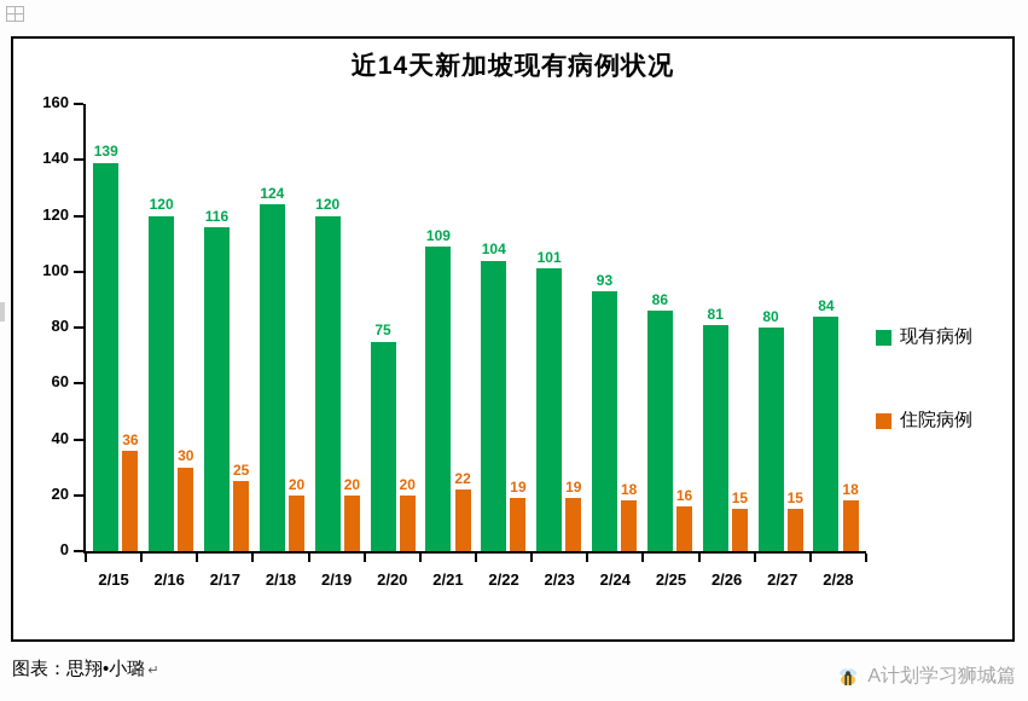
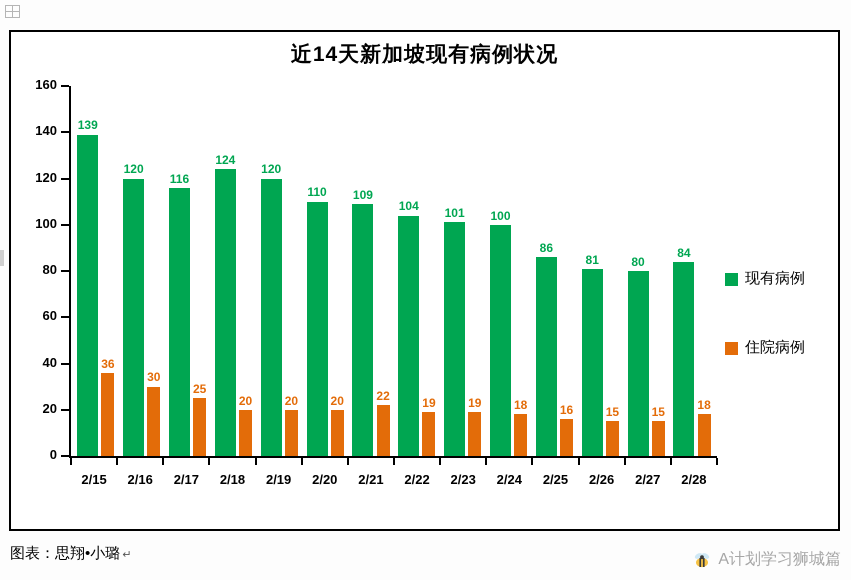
现有病例/2/20: 75 -> 110
现有病例/2/24: 93 -> 100
